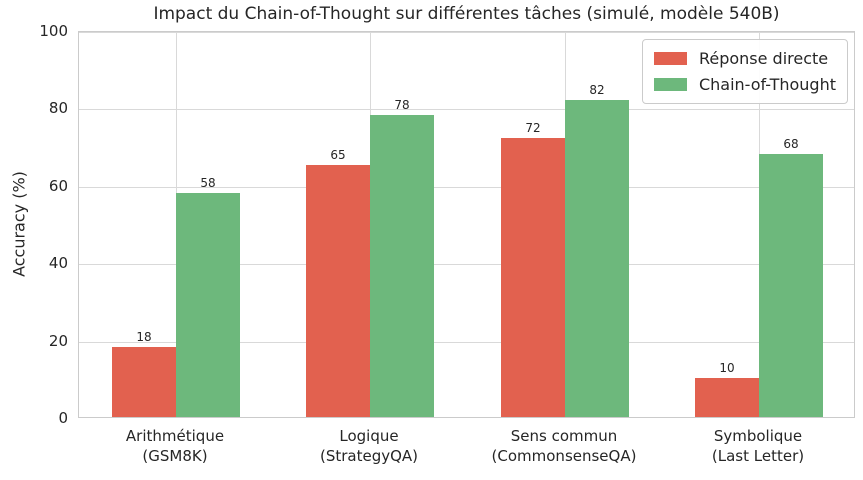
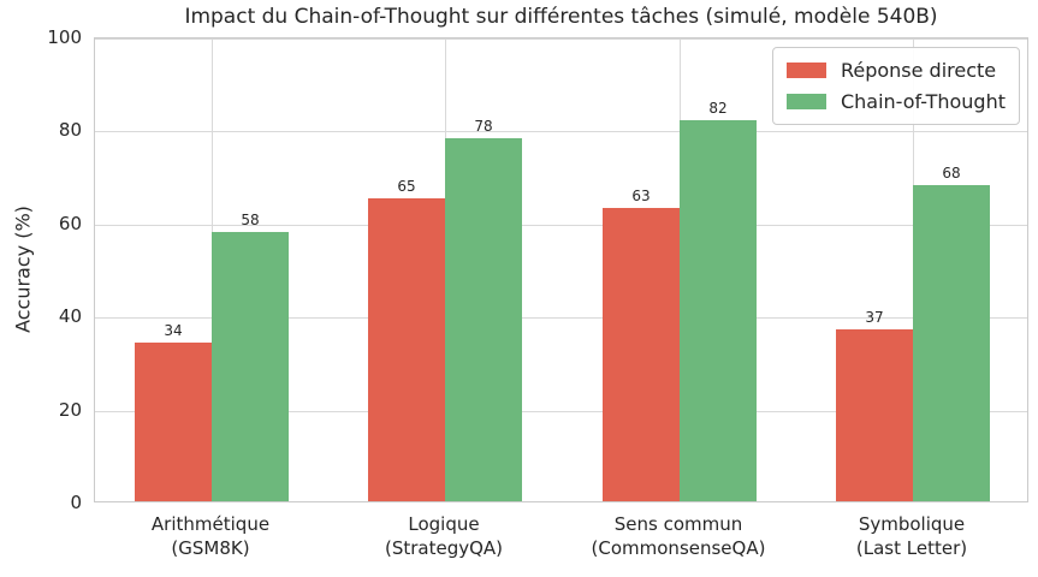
Réponse directe/Arithmétique (GSM8K): 18 -> 34
Réponse directe/Sens commun (CommonsenseQA): 72 -> 63
Réponse directe/Symbolique (Last Letter): 10 -> 37
